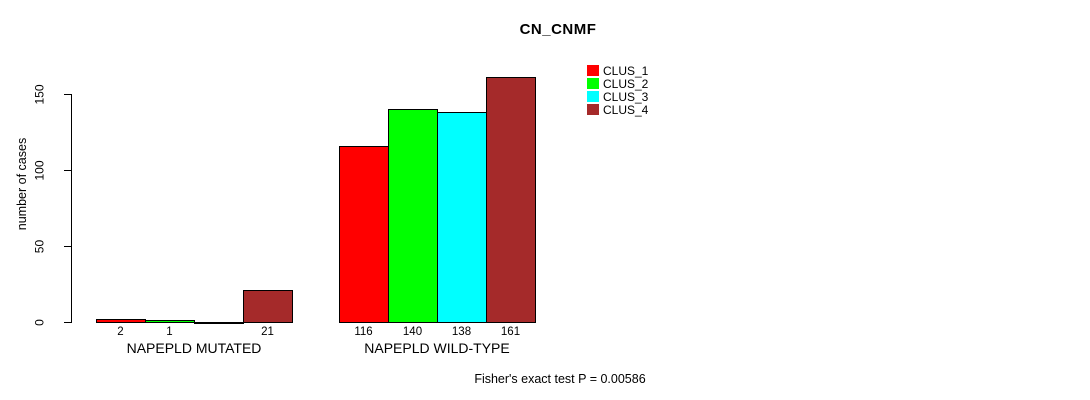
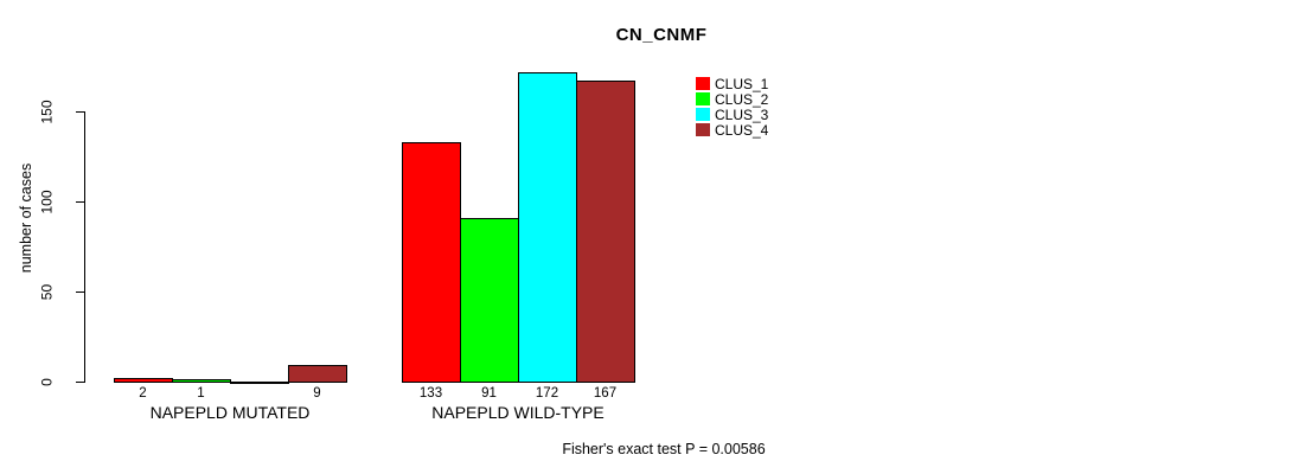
CLUS_4/NAPEPLD MUTATED: 21 -> 9
CLUS_1/NAPEPLD WILD-TYPE: 116 -> 133
CLUS_2/NAPEPLD WILD-TYPE: 140 -> 91
CLUS_3/NAPEPLD WILD-TYPE: 138 -> 172
CLUS_4/NAPEPLD WILD-TYPE: 161 -> 167
